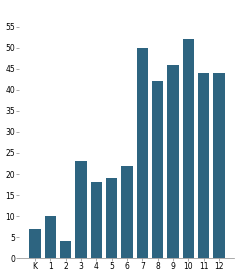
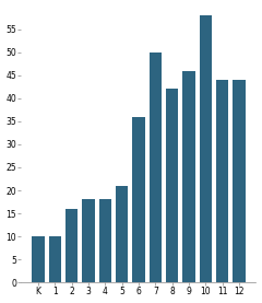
K: 7 -> 10
2: 4 -> 16
3: 23 -> 18
5: 19 -> 21
6: 22 -> 36
10: 52 -> 58
